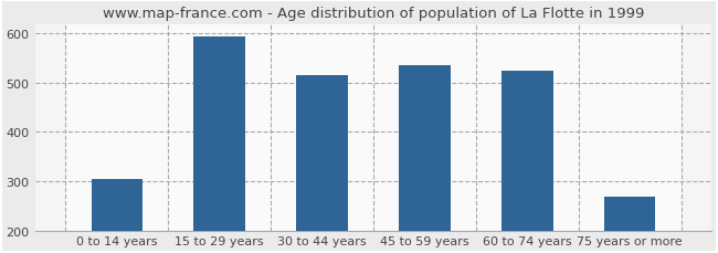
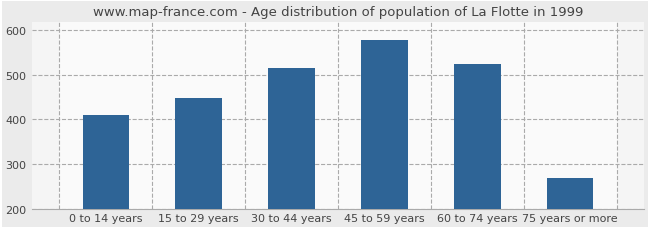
0 to 14 years: 305 -> 410
15 to 29 years: 595 -> 448
45 to 59 years: 535 -> 578
